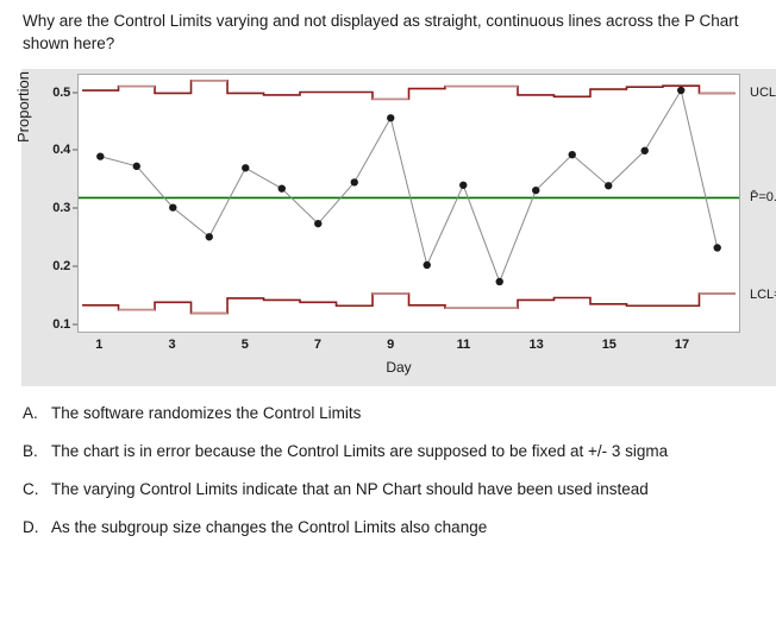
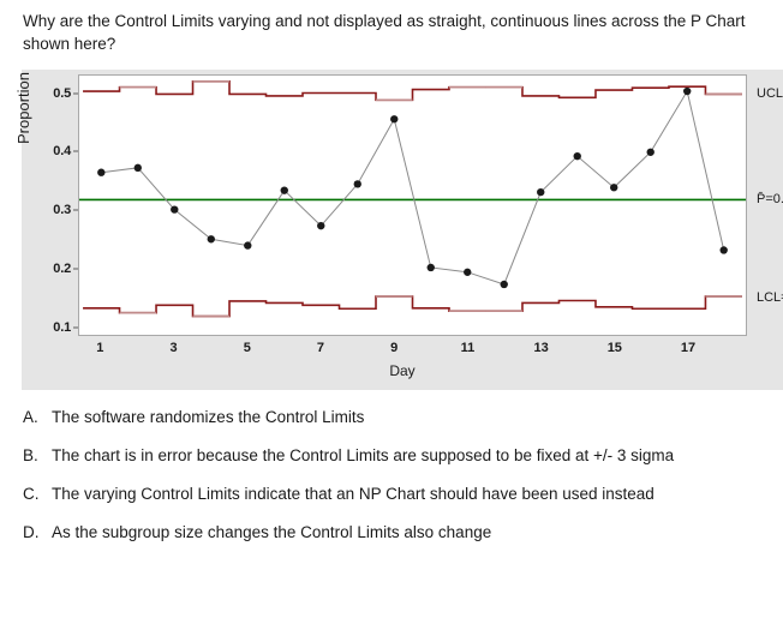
1: 0.39 -> 0.36
5: 0.37 -> 0.24
11: 0.34 -> 0.19
